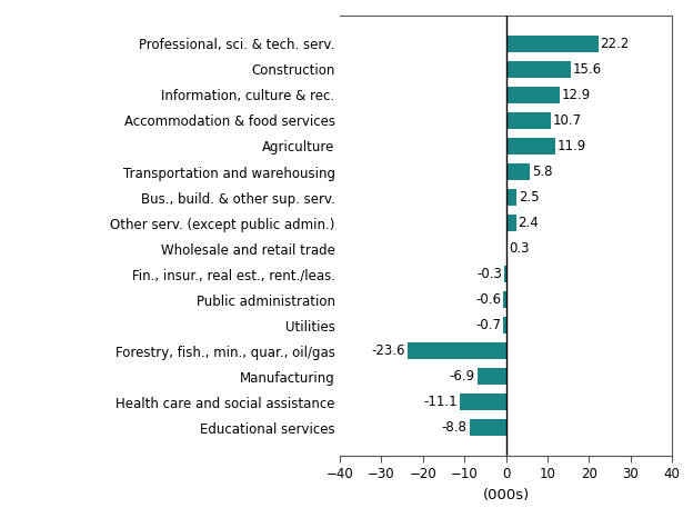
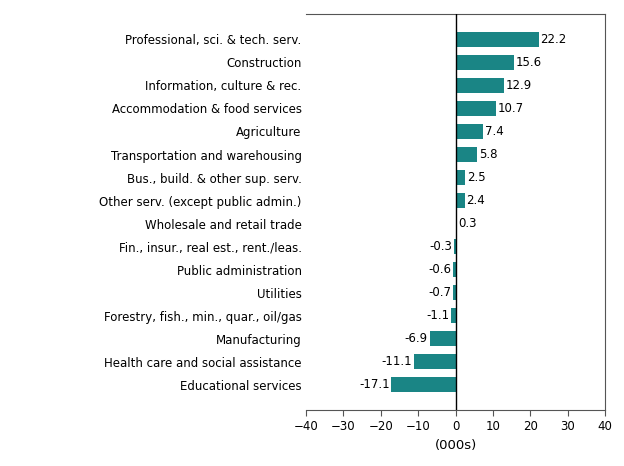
Agriculture: 11.9 -> 7.4
Forestry, fish., min., quar., oil/gas: -23.6 -> -1.1
Educational services: -8.8 -> -17.1
